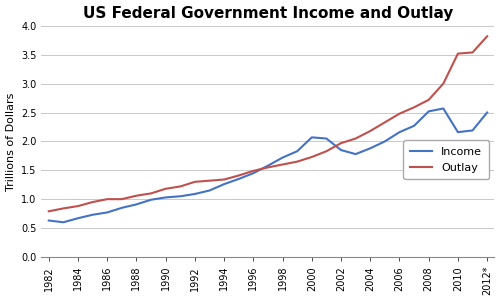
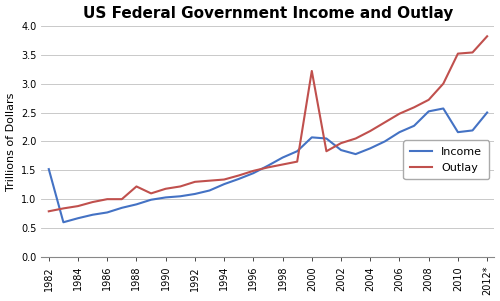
Income/1982: 0.63 -> 1.52
Outlay/1988: 1.06 -> 1.22
Outlay/2000: 1.73 -> 3.22
